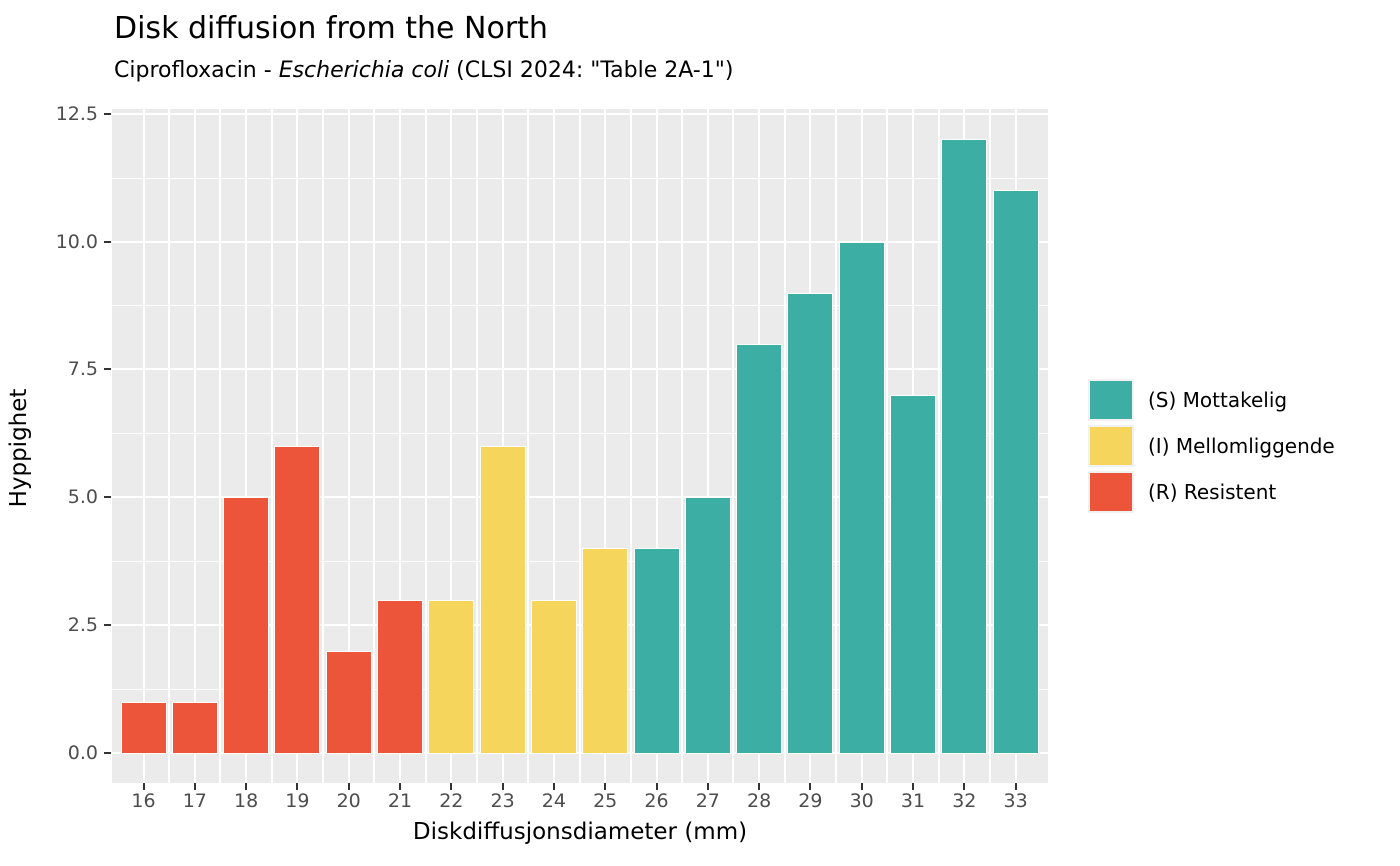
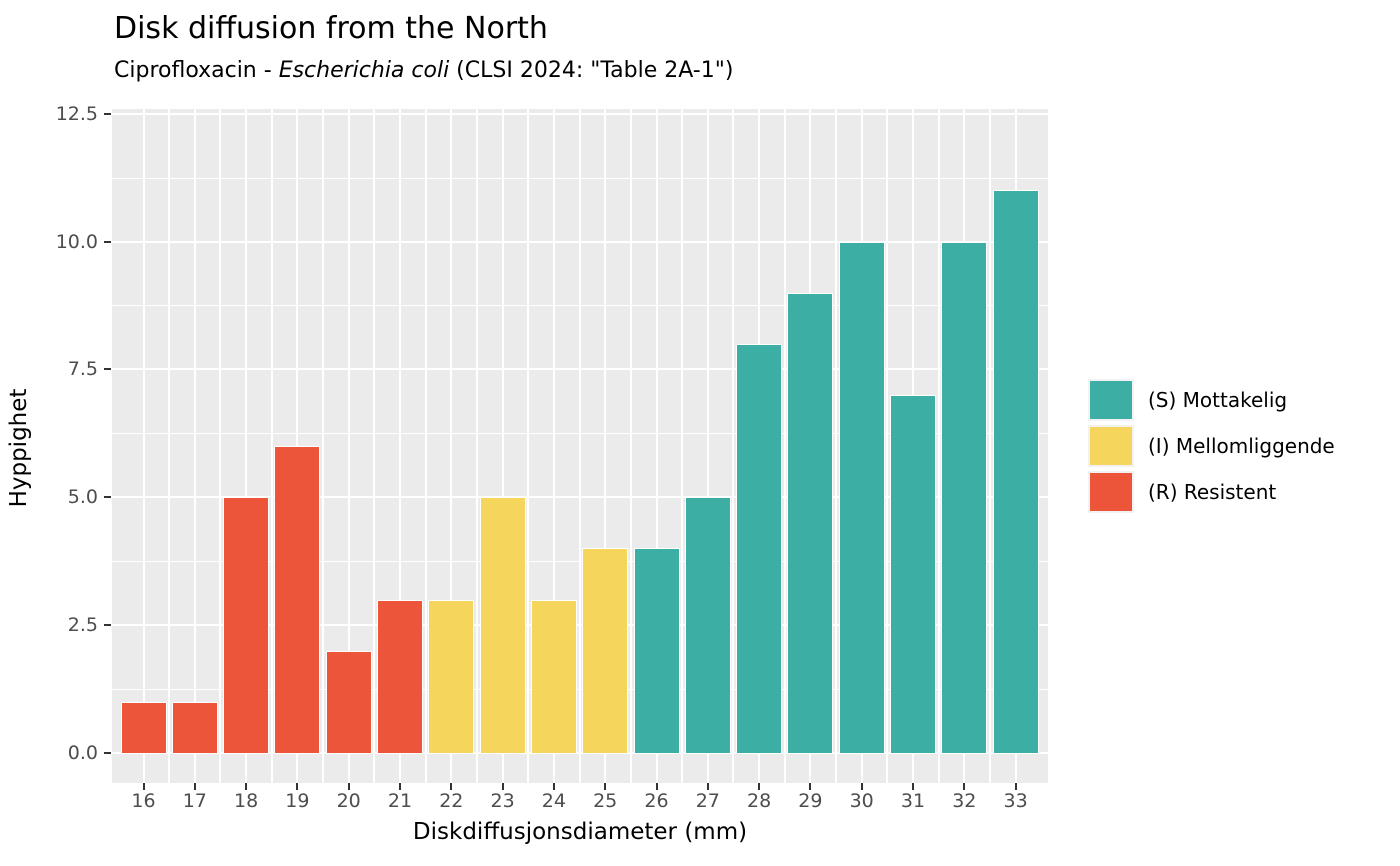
23: 6 -> 5
32: 12 -> 10
